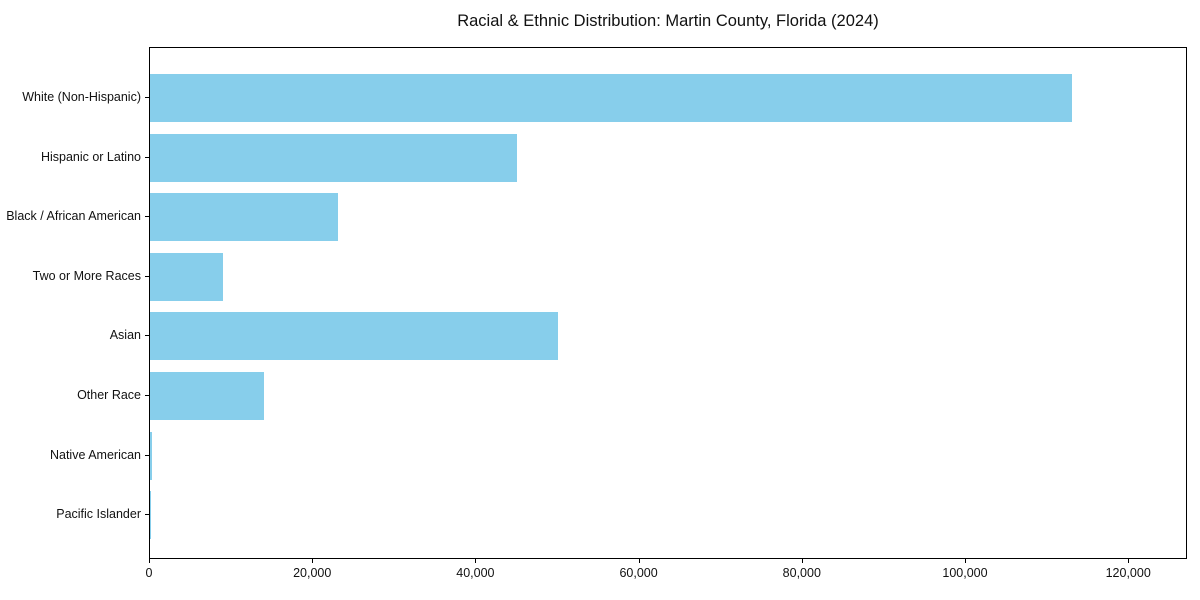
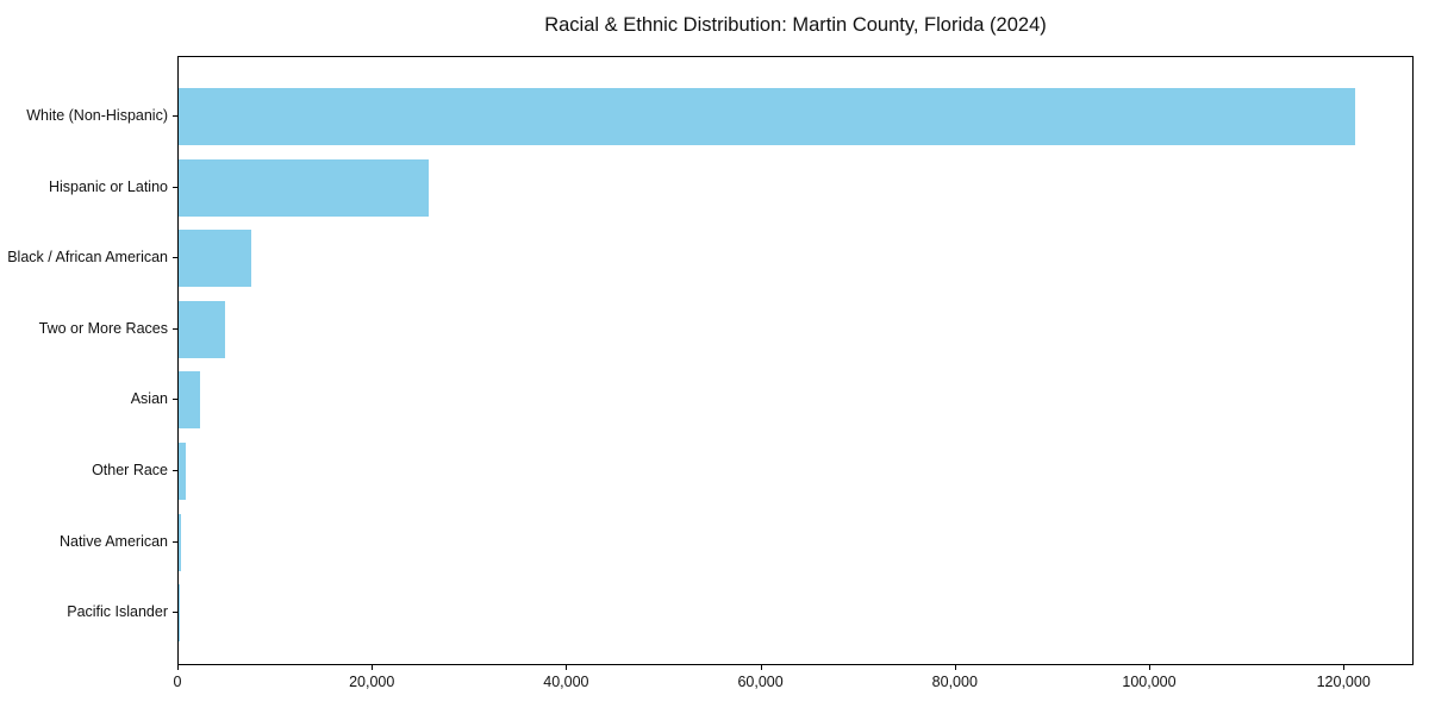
White (Non-Hispanic): 113000 -> 121000
Hispanic or Latino: 45000 -> 26000
Black / African American: 23000 -> 8000
Two or More Races: 9000 -> 5000
Asian: 50000 -> 2000
Other Race: 14000 -> 1000
